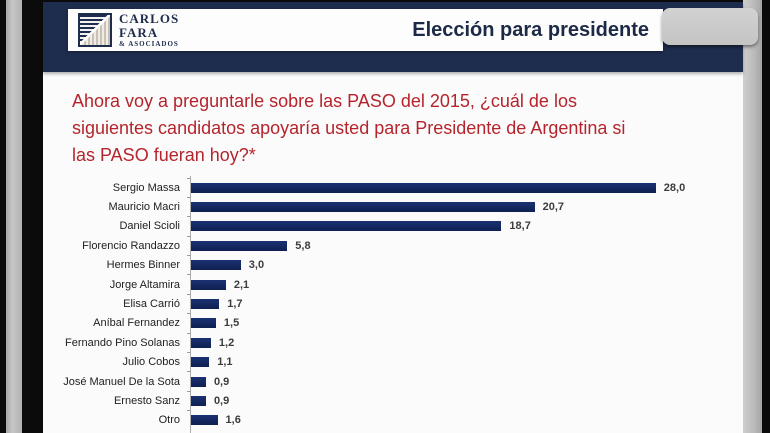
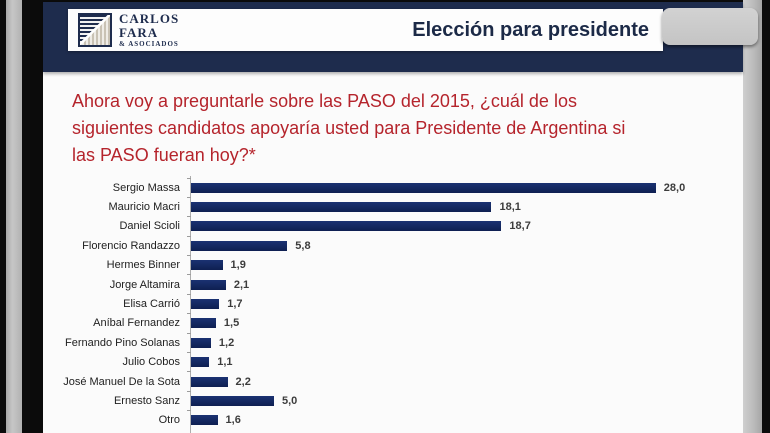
Mauricio Macri: 20,7 -> 18,1
Hermes Binner: 3,0 -> 1,9
José Manuel De la Sota: 0,9 -> 2,2
Ernesto Sanz: 0,9 -> 5,0
